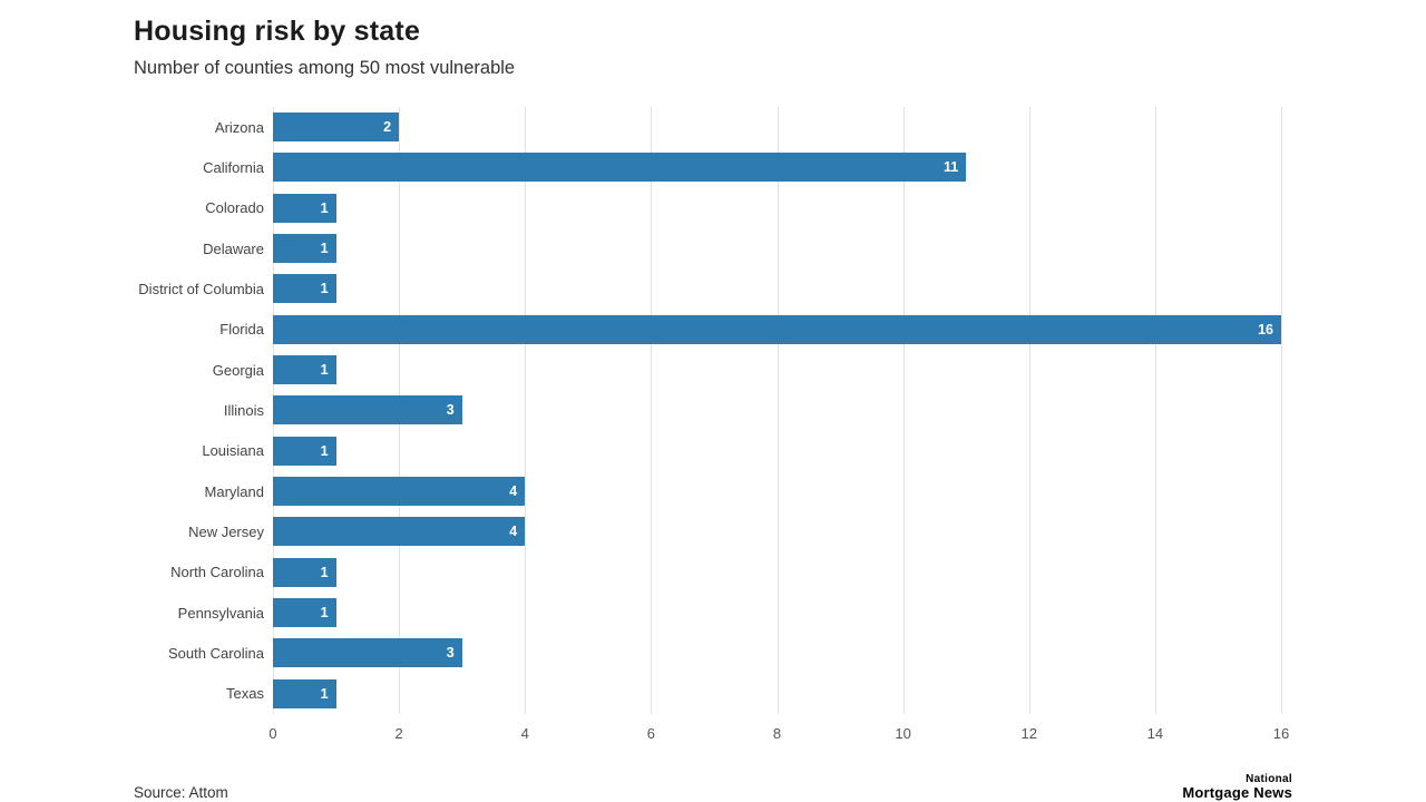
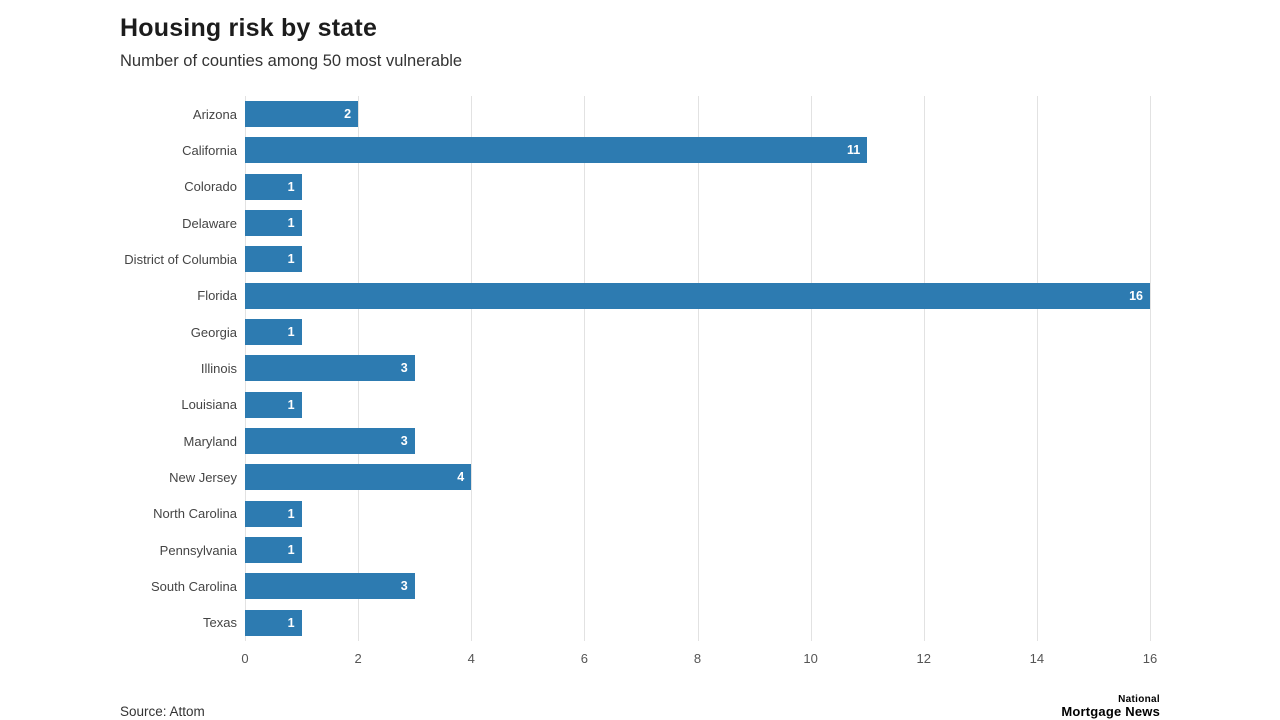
Maryland: 4 -> 3
